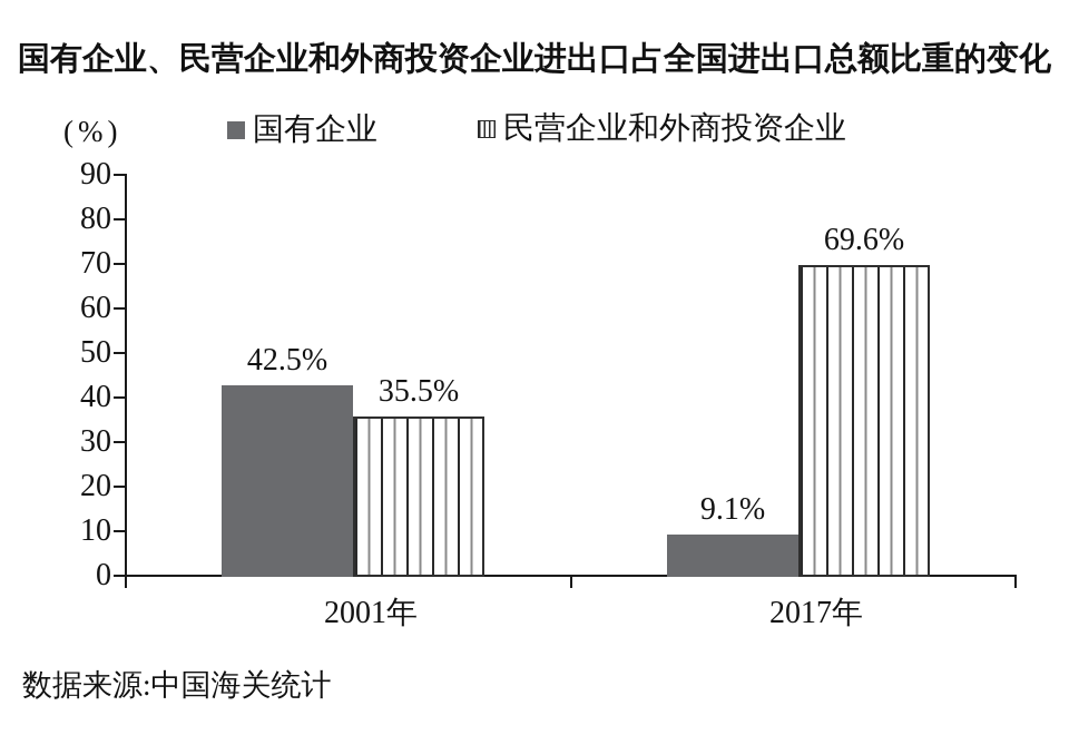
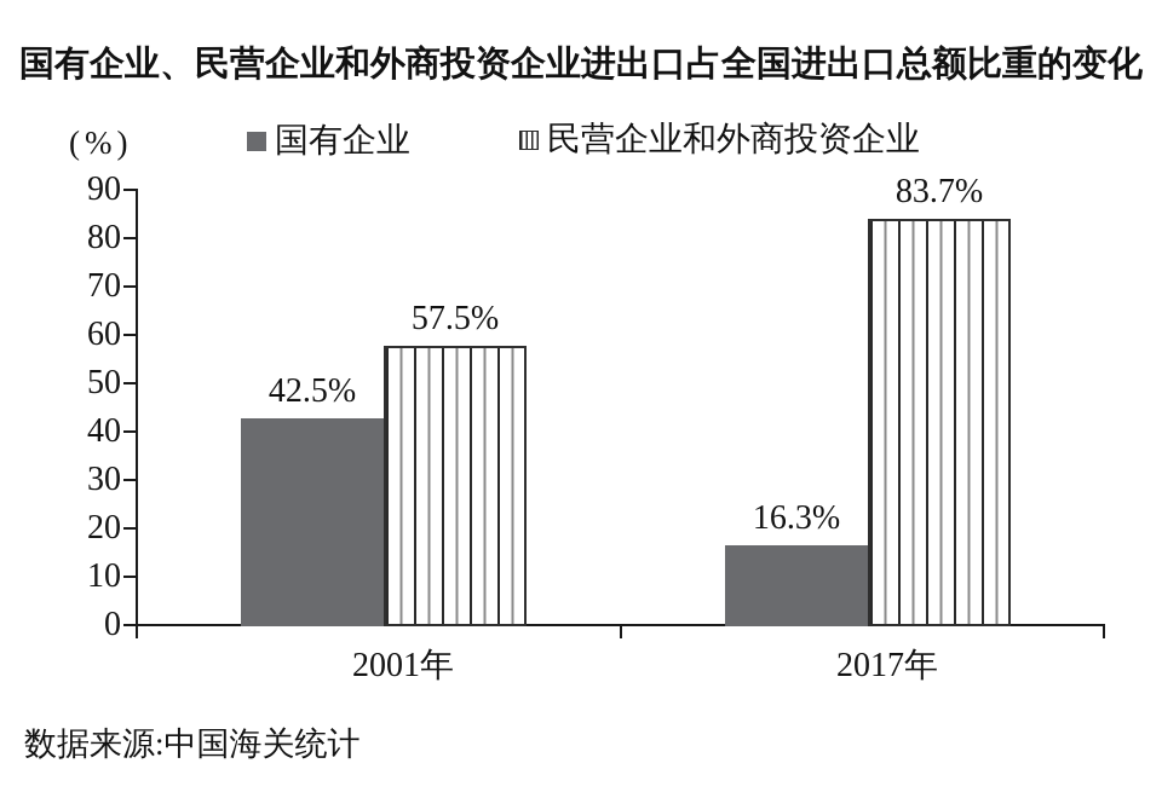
民营企业和外商投资企业/2001年: 35.5% -> 57.5%
国有企业/2017年: 9.1% -> 16.3%
民营企业和外商投资企业/2017年: 69.6% -> 83.7%
